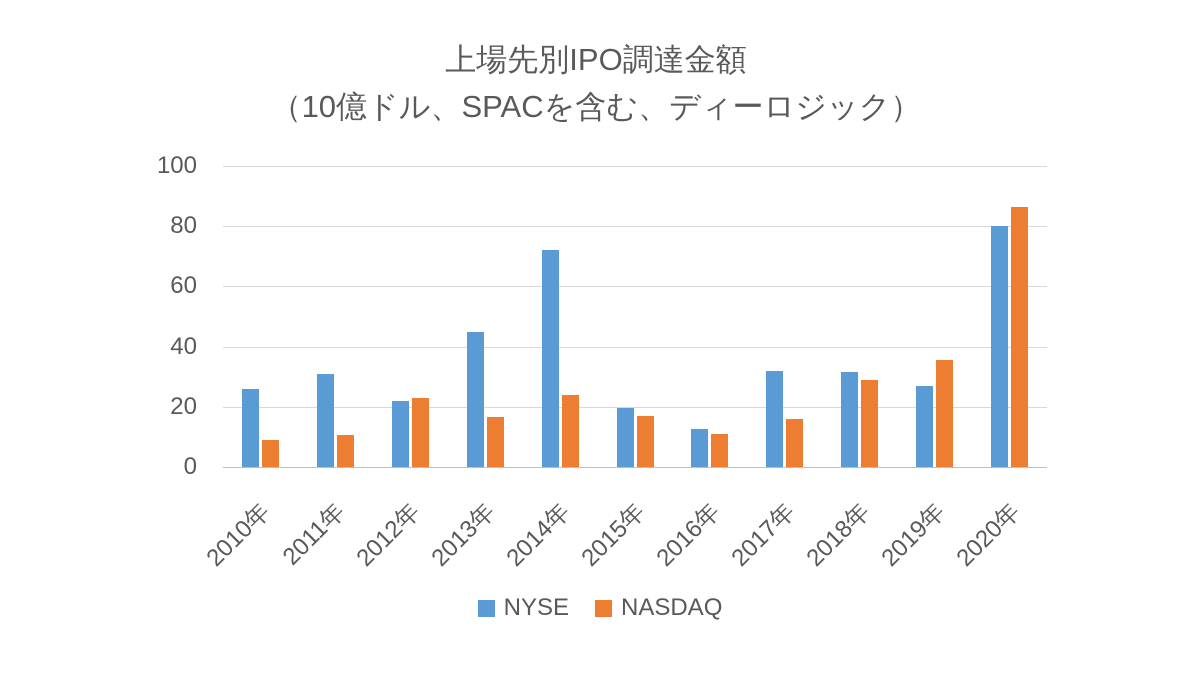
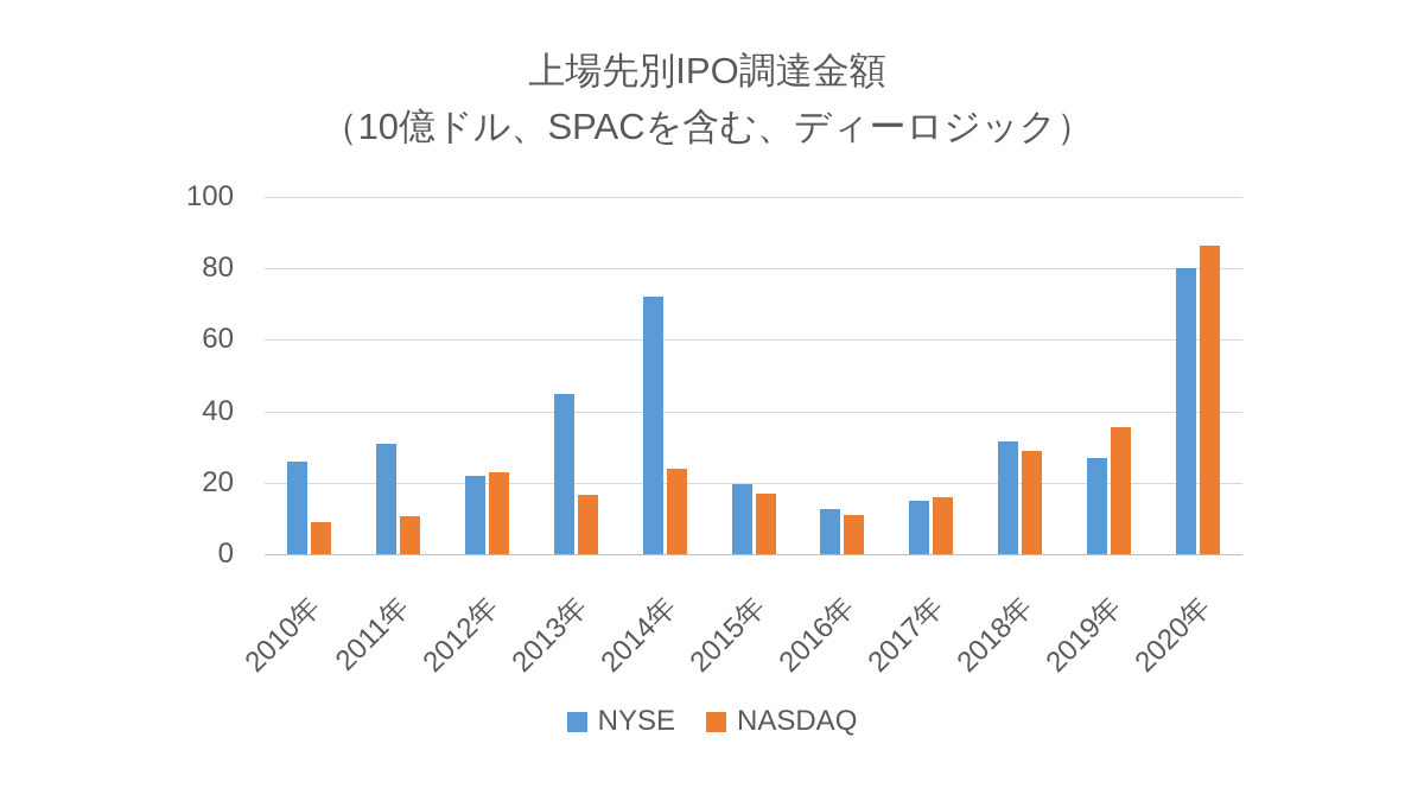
NYSE/2017年: 32 -> 15
